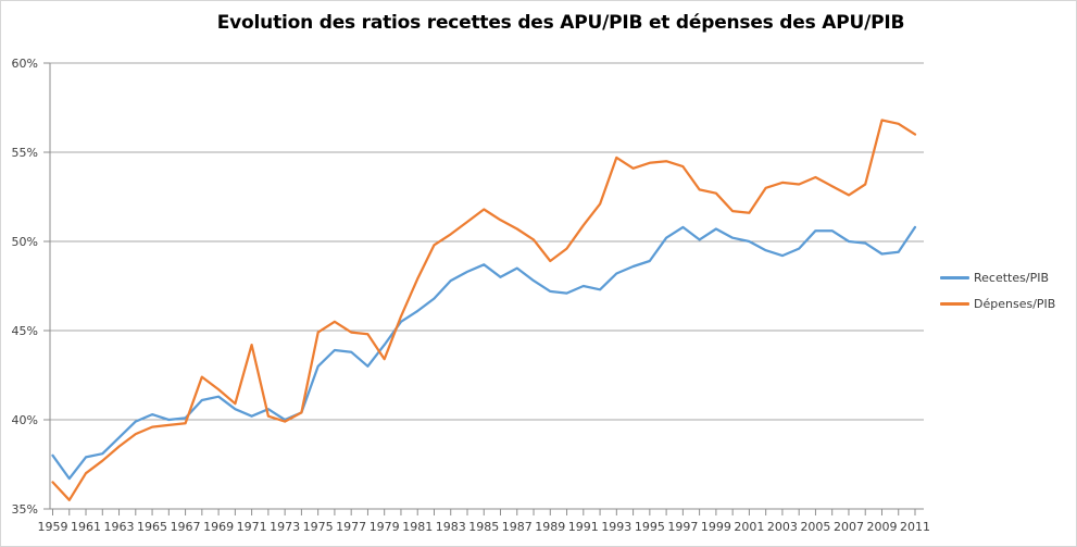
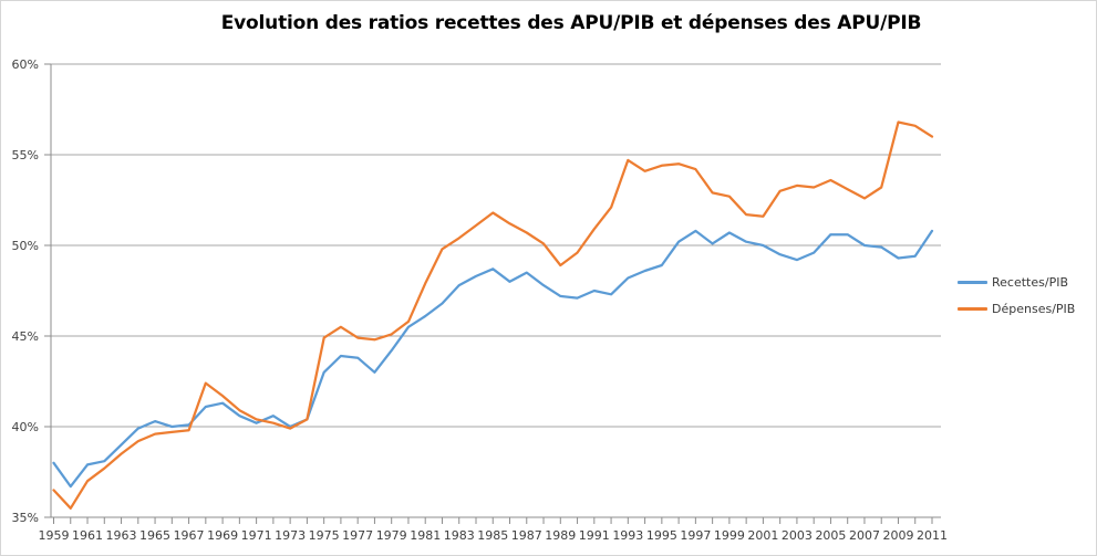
Dépenses/PIB/1971: 44.2% -> 40.4%
Dépenses/PIB/1979: 43.4% -> 45.1%
